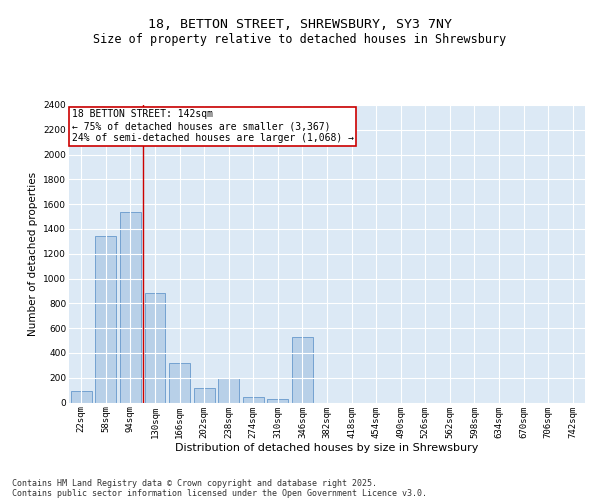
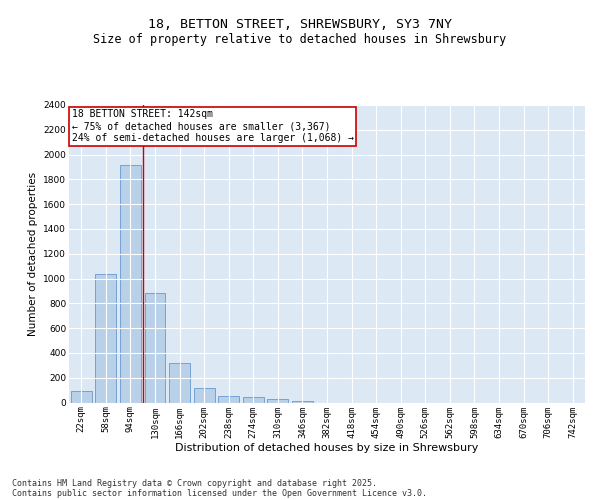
58sqm: 1340 -> 1040
94sqm: 1540 -> 1920
238sqm: 200 -> 60
346sqm: 530 -> 20
